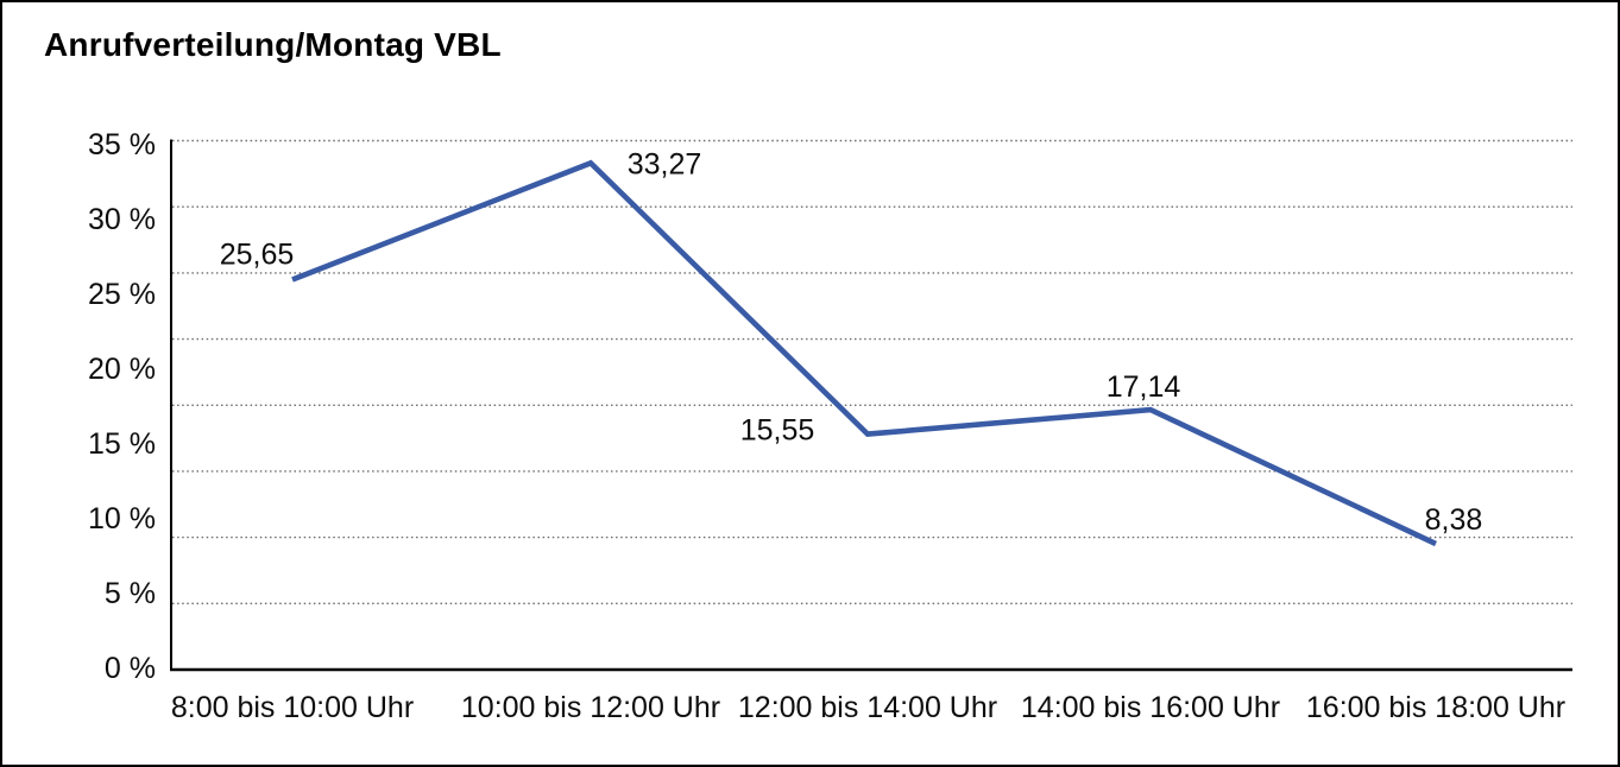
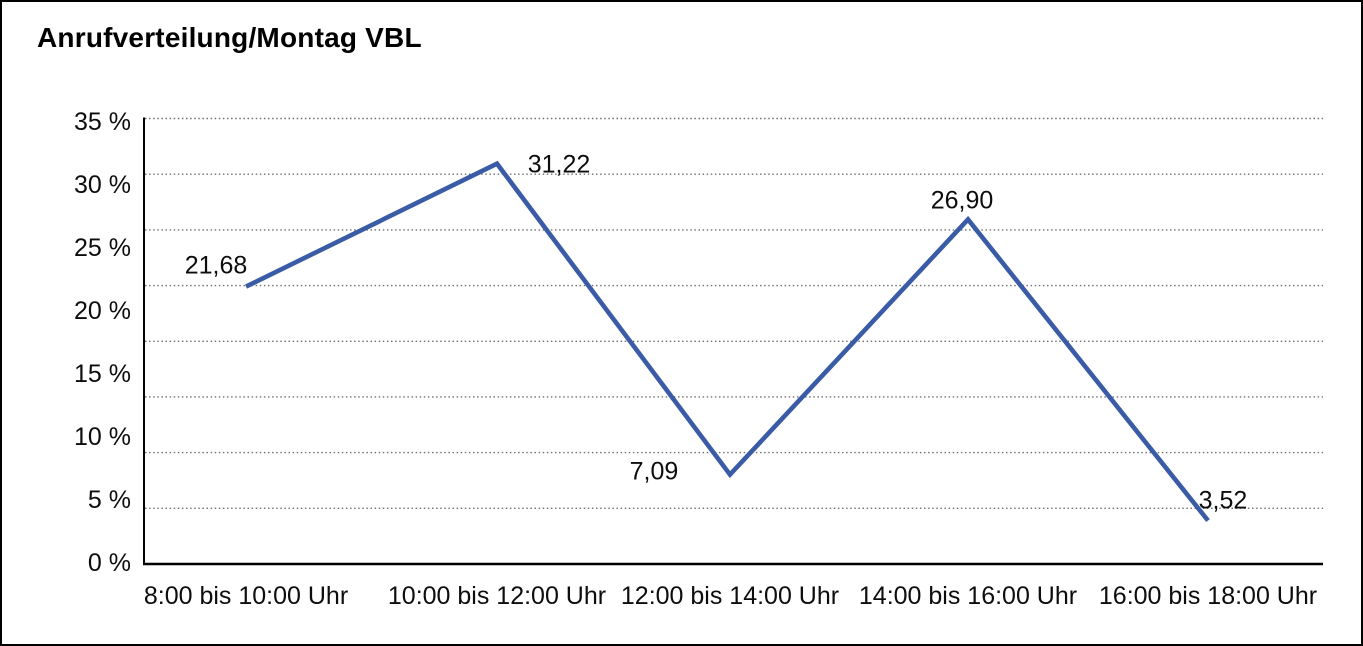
8:00 bis 10:00 Uhr: 25,65 -> 21,68
10:00 bis 12:00 Uhr: 33,27 -> 31,22
12:00 bis 14:00 Uhr: 15,55 -> 7,09
14:00 bis 16:00 Uhr: 17,14 -> 26,90
16:00 bis 18:00 Uhr: 8,38 -> 3,52
